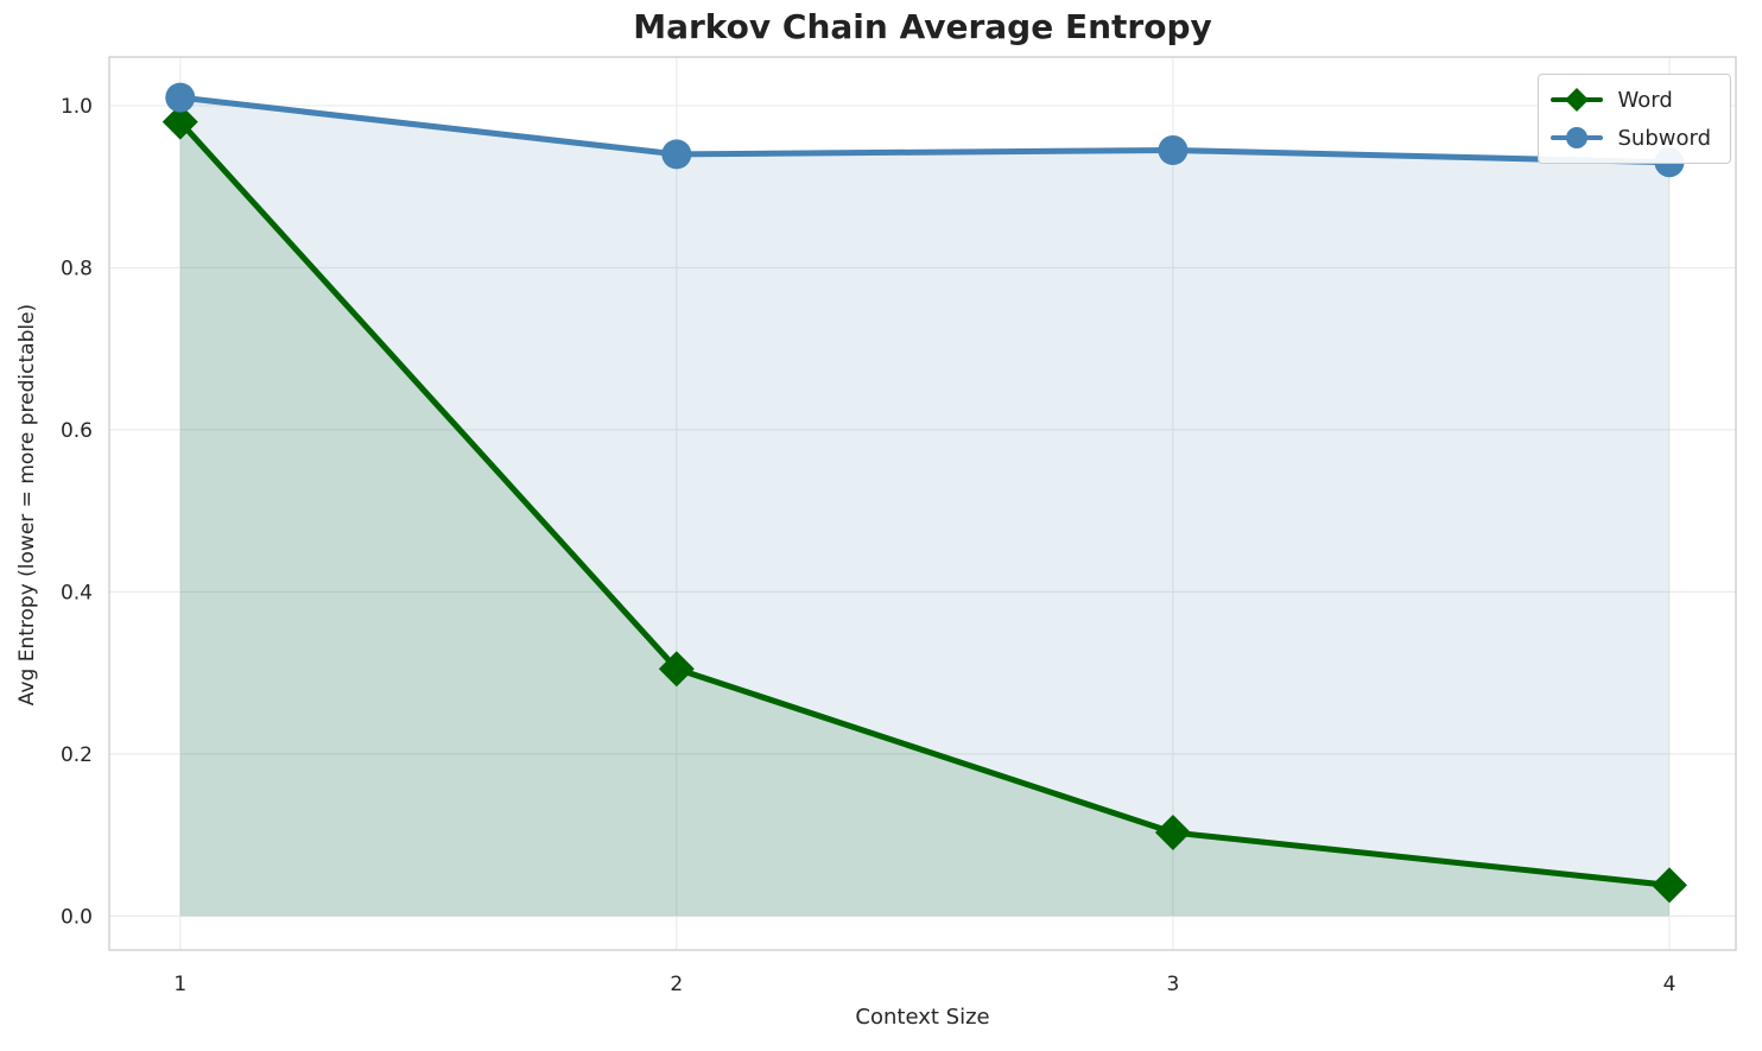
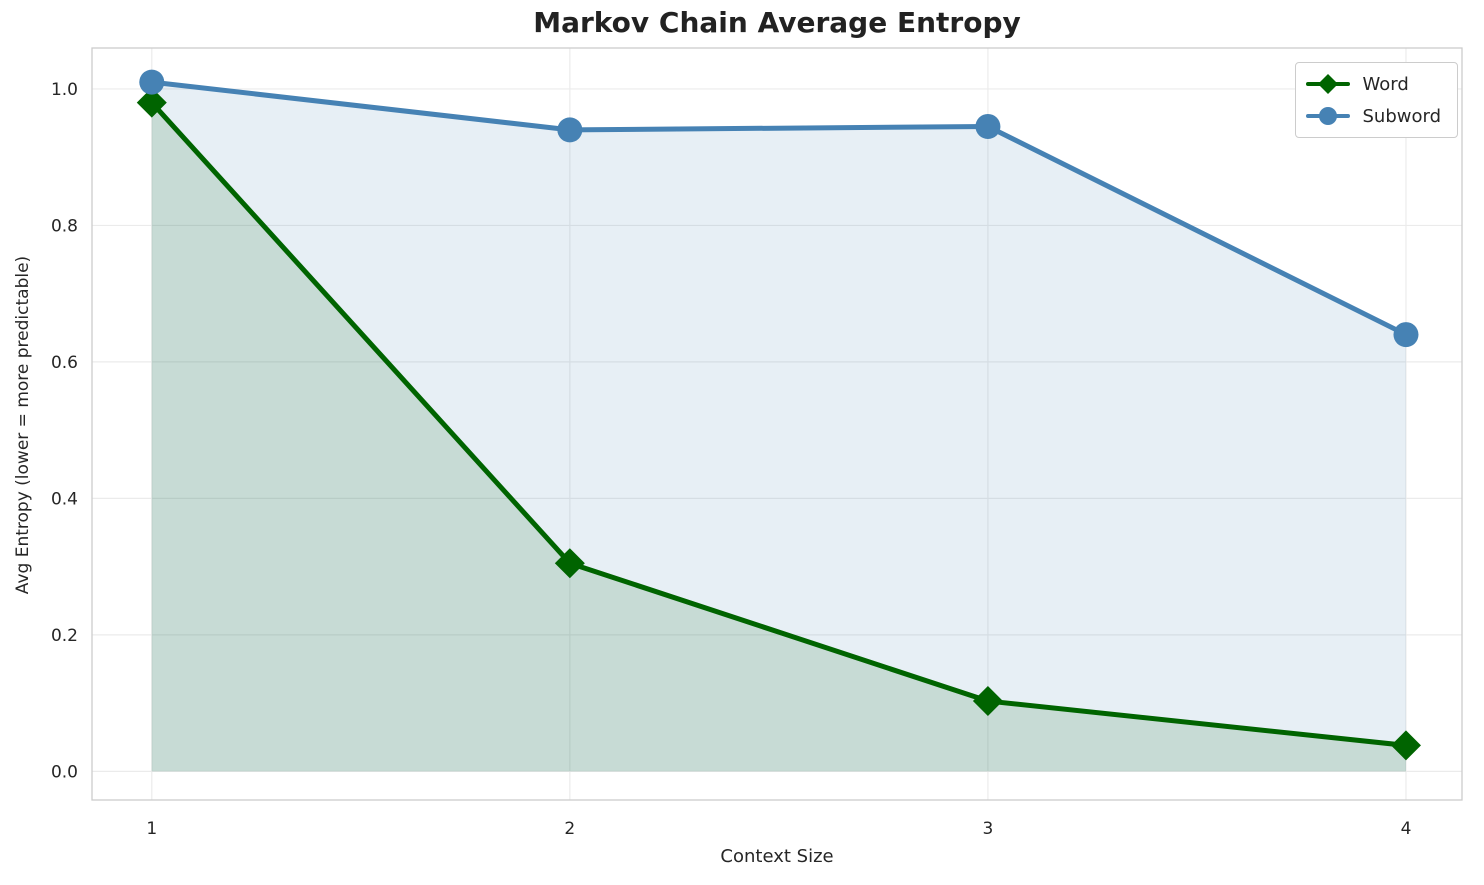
Subword/4: 0.93 -> 0.64
